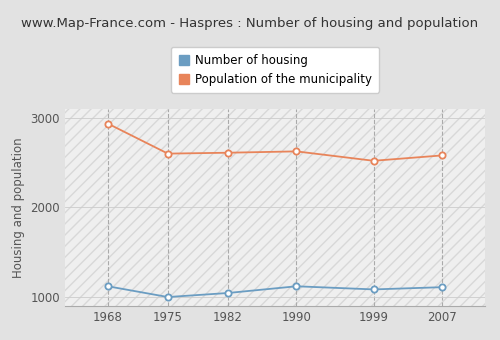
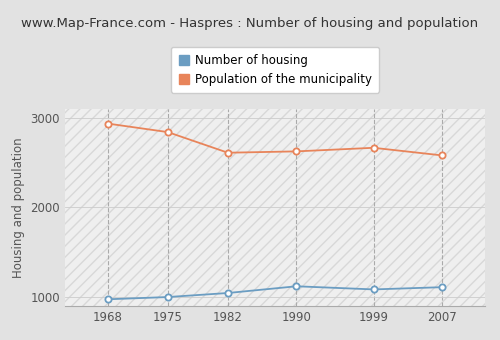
Number of housing/1968: 1120 -> 980
Population of the municipality/1975: 2600 -> 2840
Population of the municipality/1999: 2520 -> 2660
